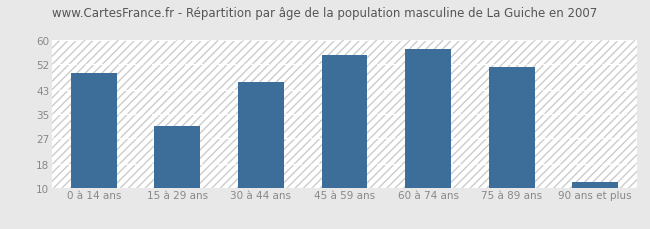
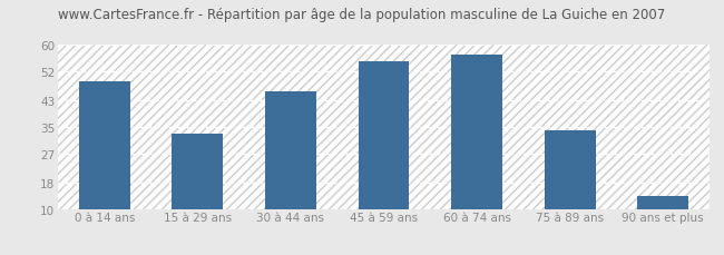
15 à 29 ans: 31 -> 33
75 à 89 ans: 51 -> 34
90 ans et plus: 12 -> 14
